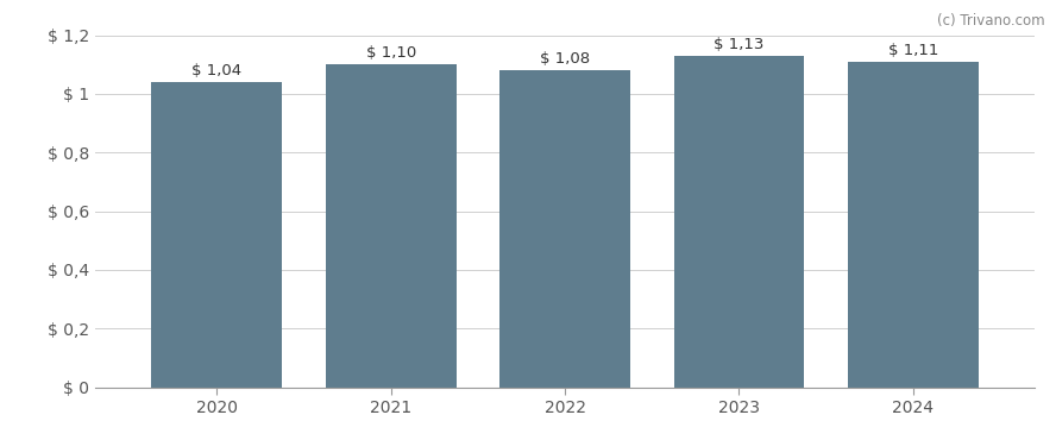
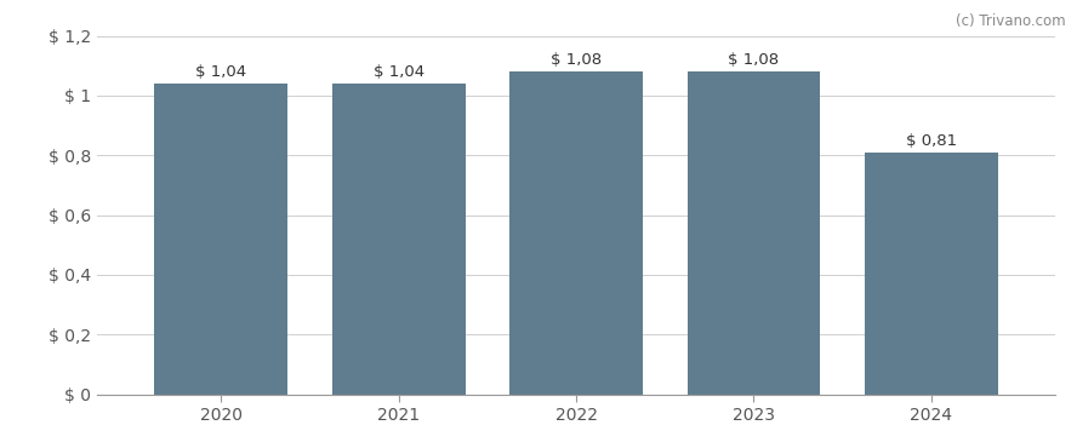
2021: 1,10 -> 1,04
2023: 1,13 -> 1,08
2024: 1,11 -> 0,81
